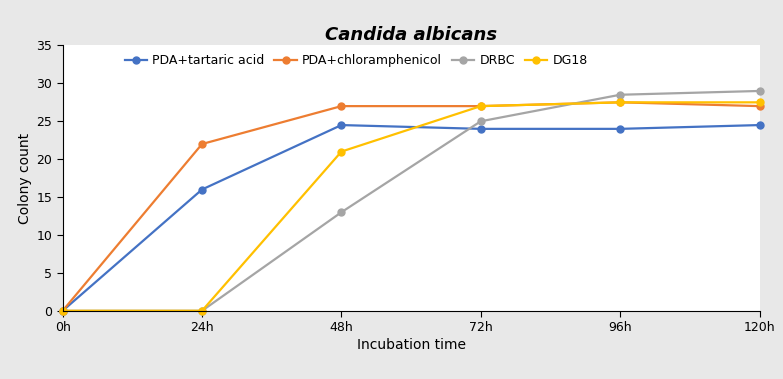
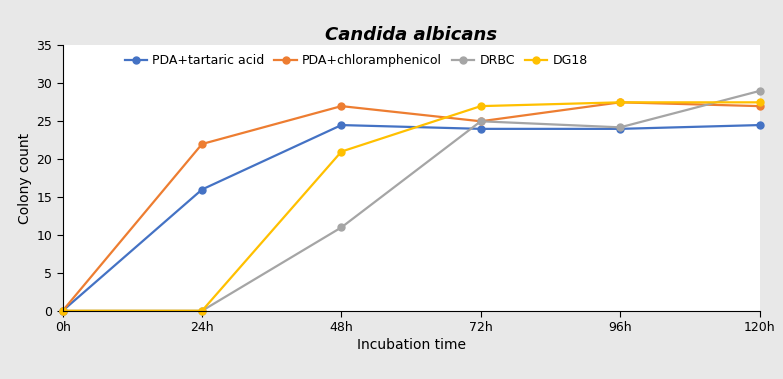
DRBC/48h: 13.0 -> 11.0
PDA+chloramphenicol/72h: 27.0 -> 25.0
DRBC/96h: 28.5 -> 24.2
